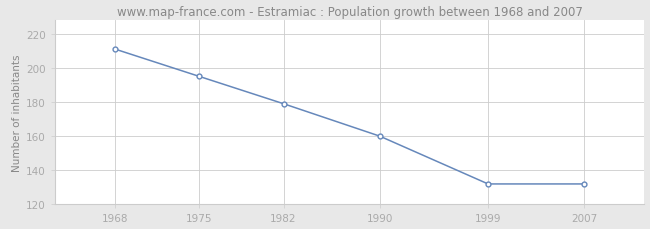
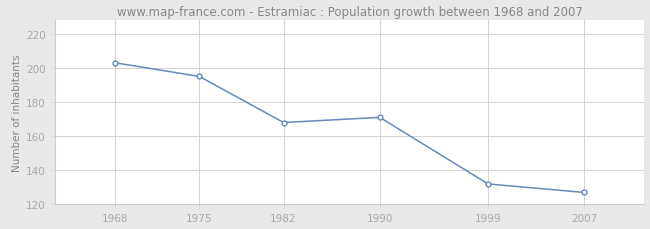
1968: 211 -> 203
1982: 179 -> 168
1990: 160 -> 171
2007: 132 -> 127
